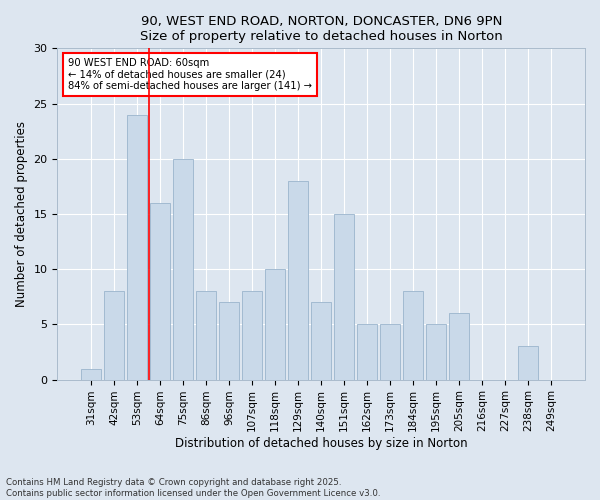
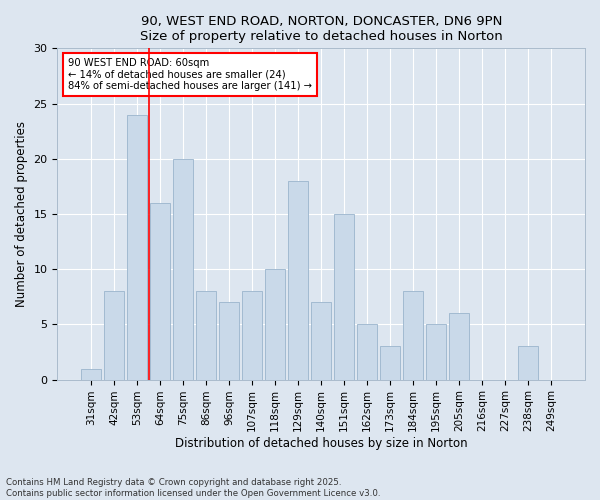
173sqm: 5 -> 3
